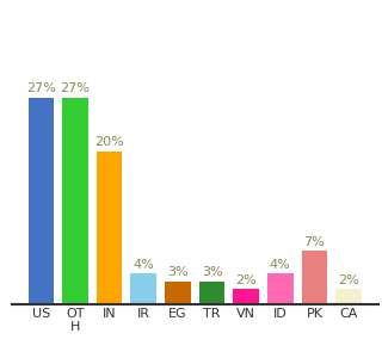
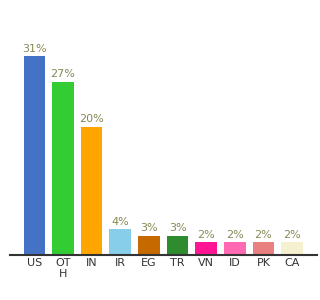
US: 27% -> 31%
ID: 4% -> 2%
PK: 7% -> 2%
